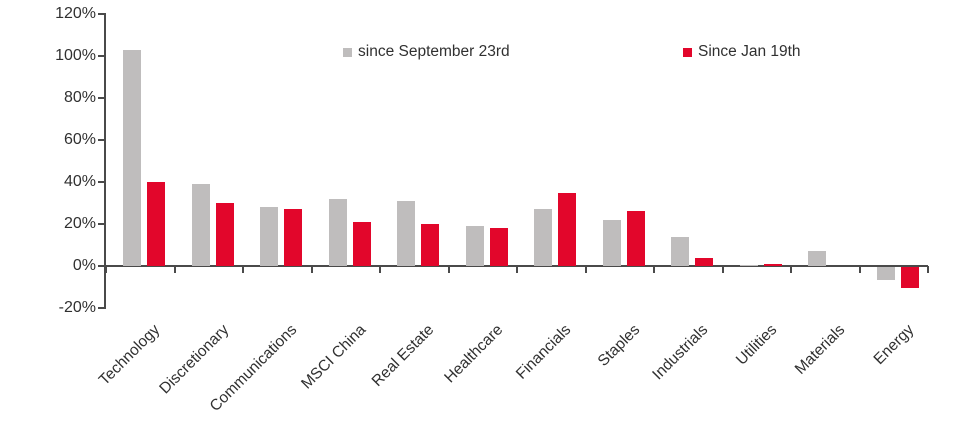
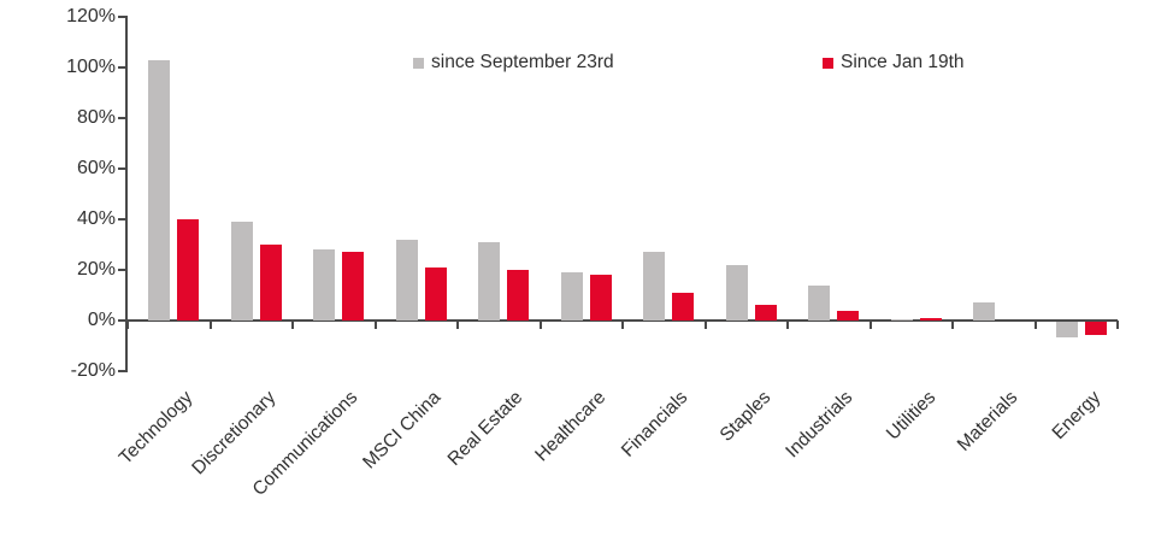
Since Jan 19th/Financials: 35% -> 11%
Since Jan 19th/Staples: 26% -> 6%
Since Jan 19th/Energy: -10% -> -5%
